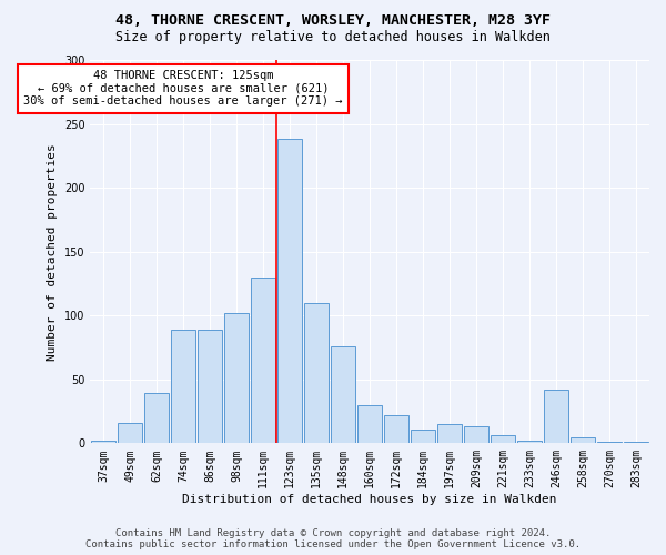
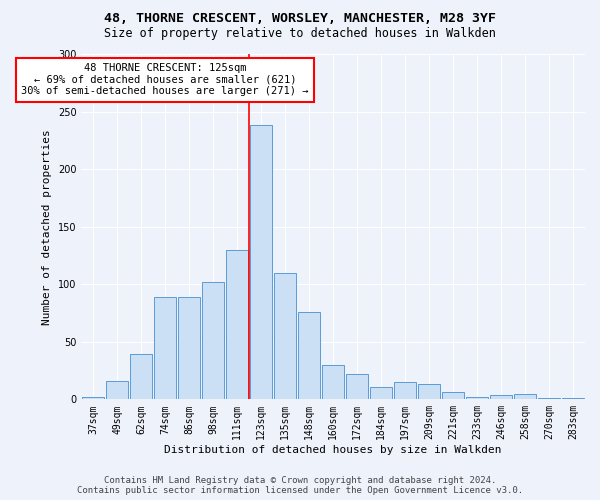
246sqm: 42 -> 4
